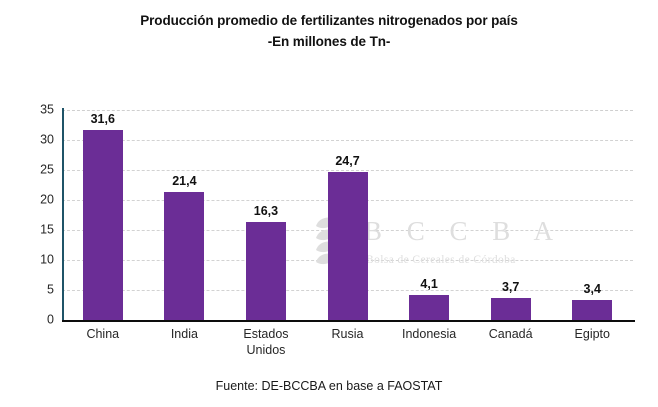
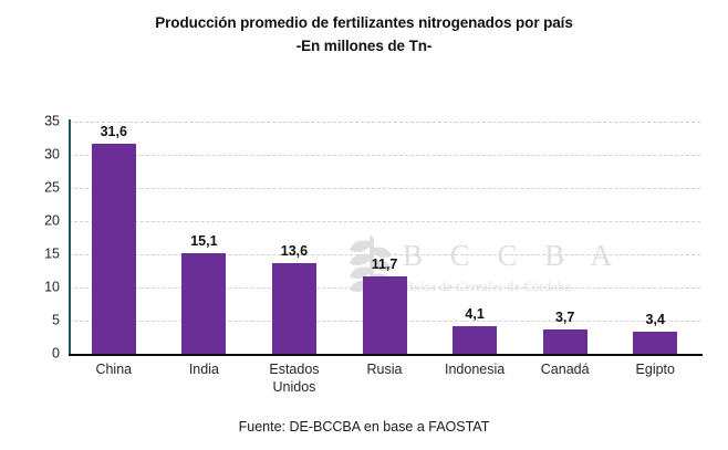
India: 21,4 -> 15,1
Estados Unidos: 16,3 -> 13,6
Rusia: 24,7 -> 11,7
